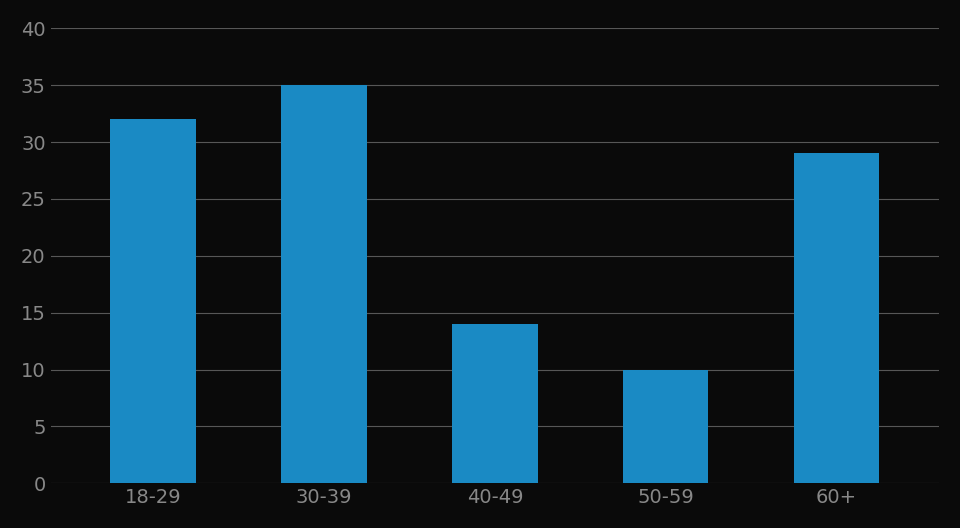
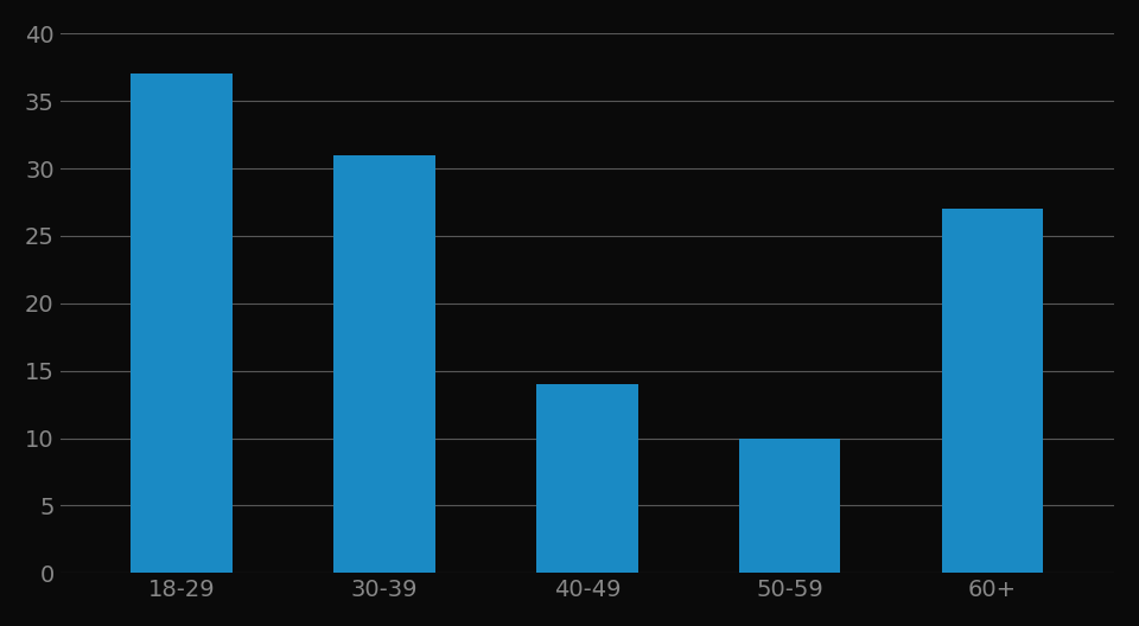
18-29: 32 -> 37
30-39: 35 -> 31
60+: 29 -> 27
